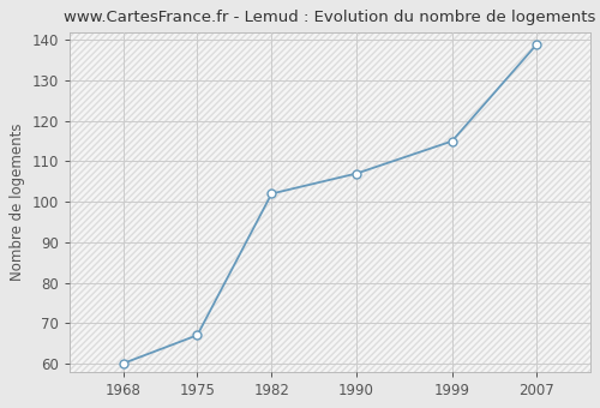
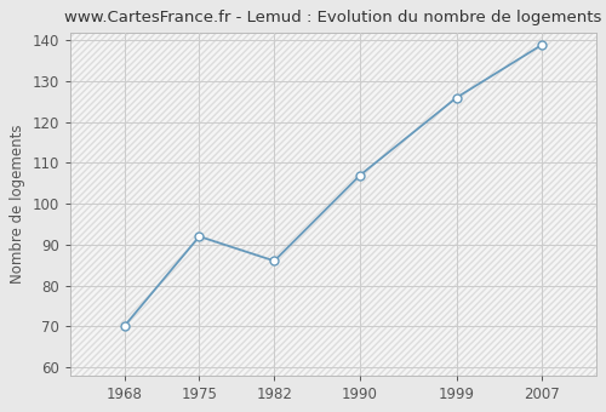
1968: 60 -> 70
1975: 67 -> 92
1982: 102 -> 86
1999: 115 -> 126
